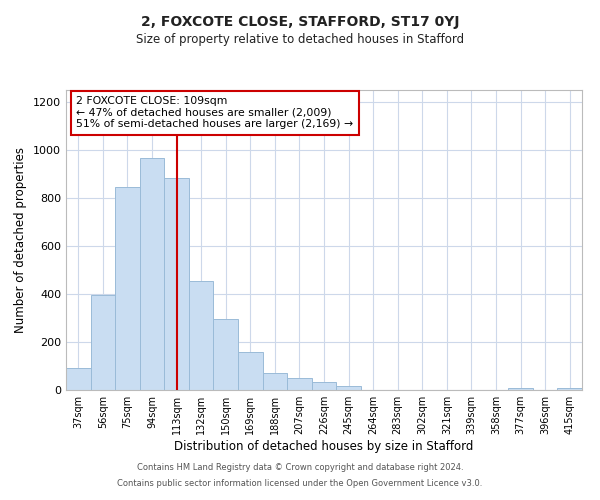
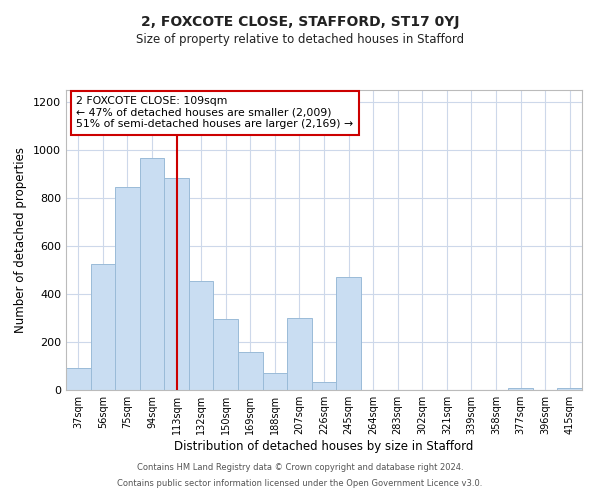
56sqm: 395 -> 525
207sqm: 52 -> 300
245sqm: 18 -> 470
